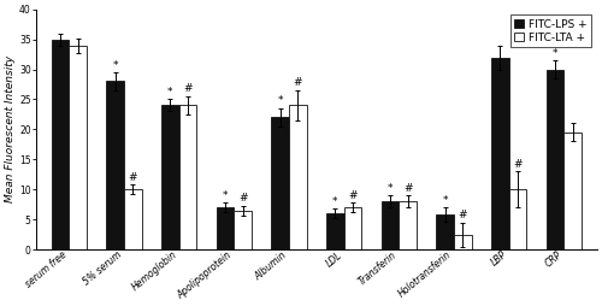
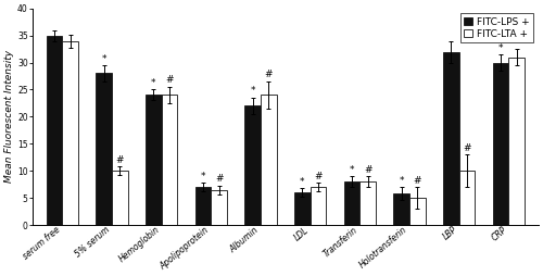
FITC-LTA +/Holotransferin: 2.5 -> 5.0
FITC-LTA +/CRP: 19.5 -> 31.0
